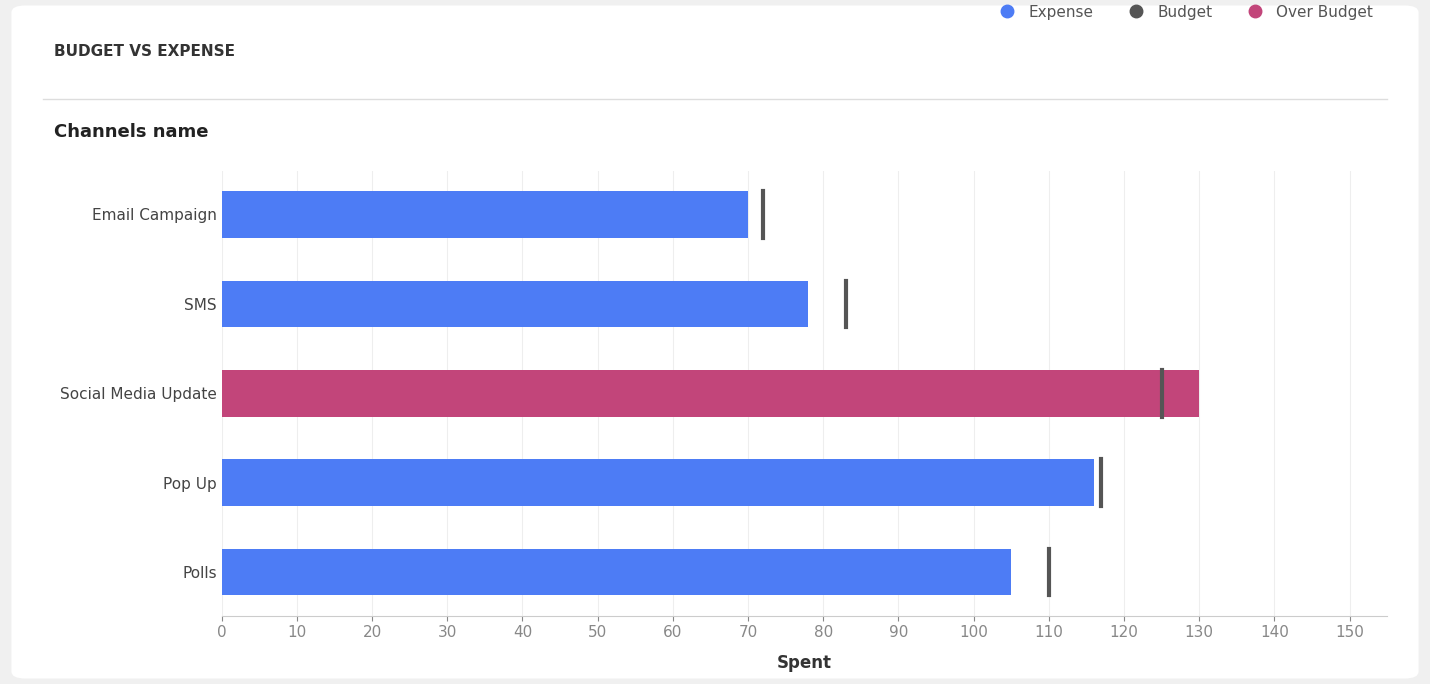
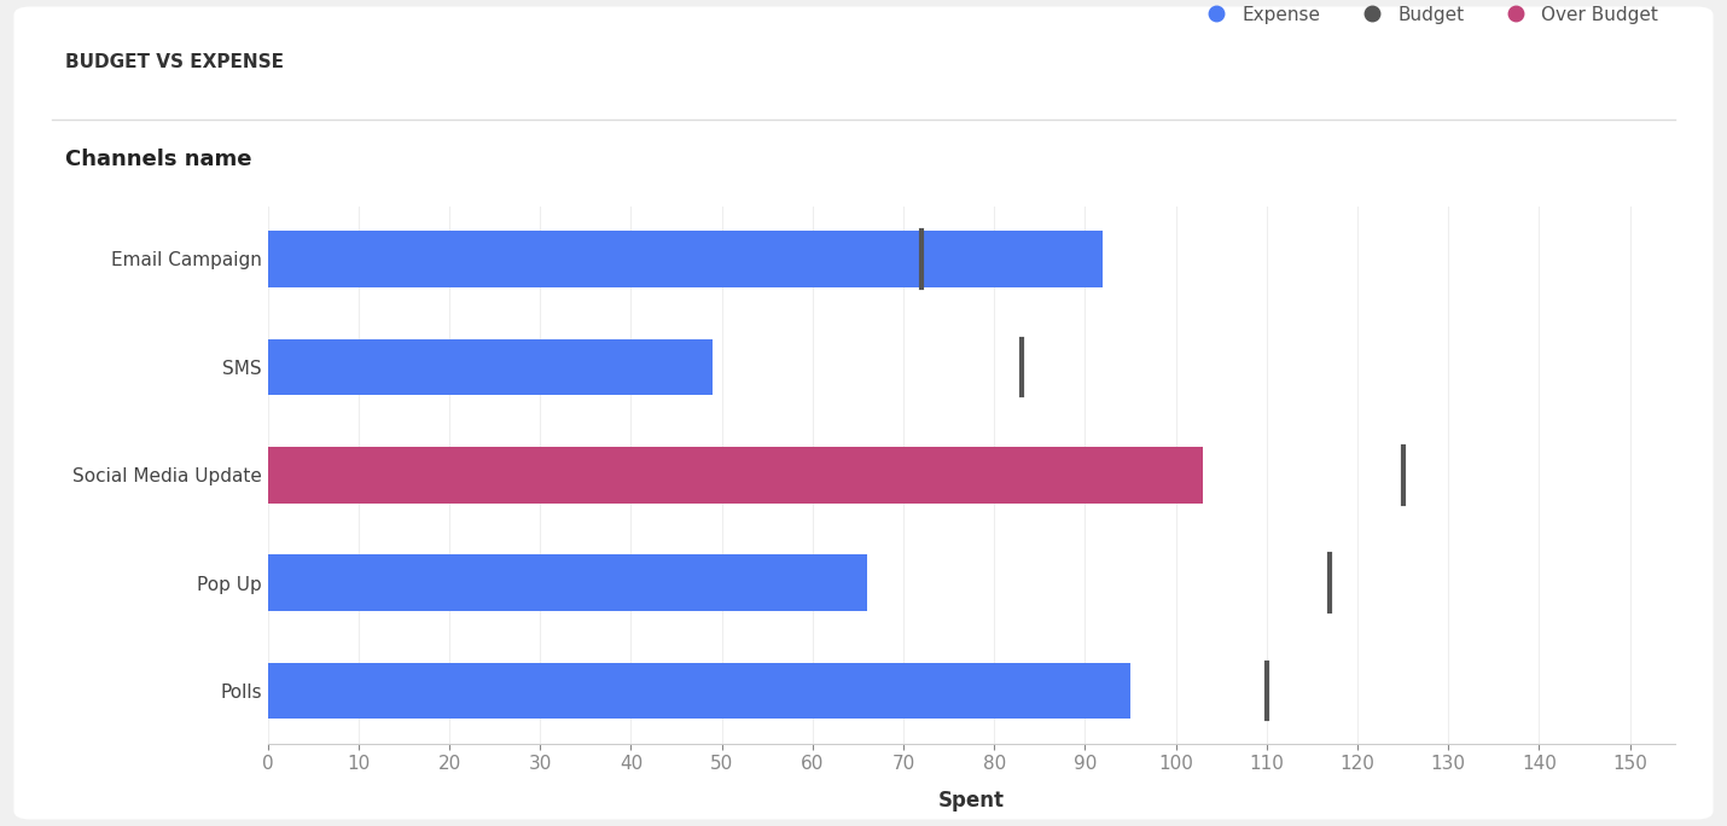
Email Campaign: 70 -> 92
SMS: 78 -> 49
Social Media Update: 130 -> 103
Pop Up: 116 -> 66
Polls: 105 -> 95
